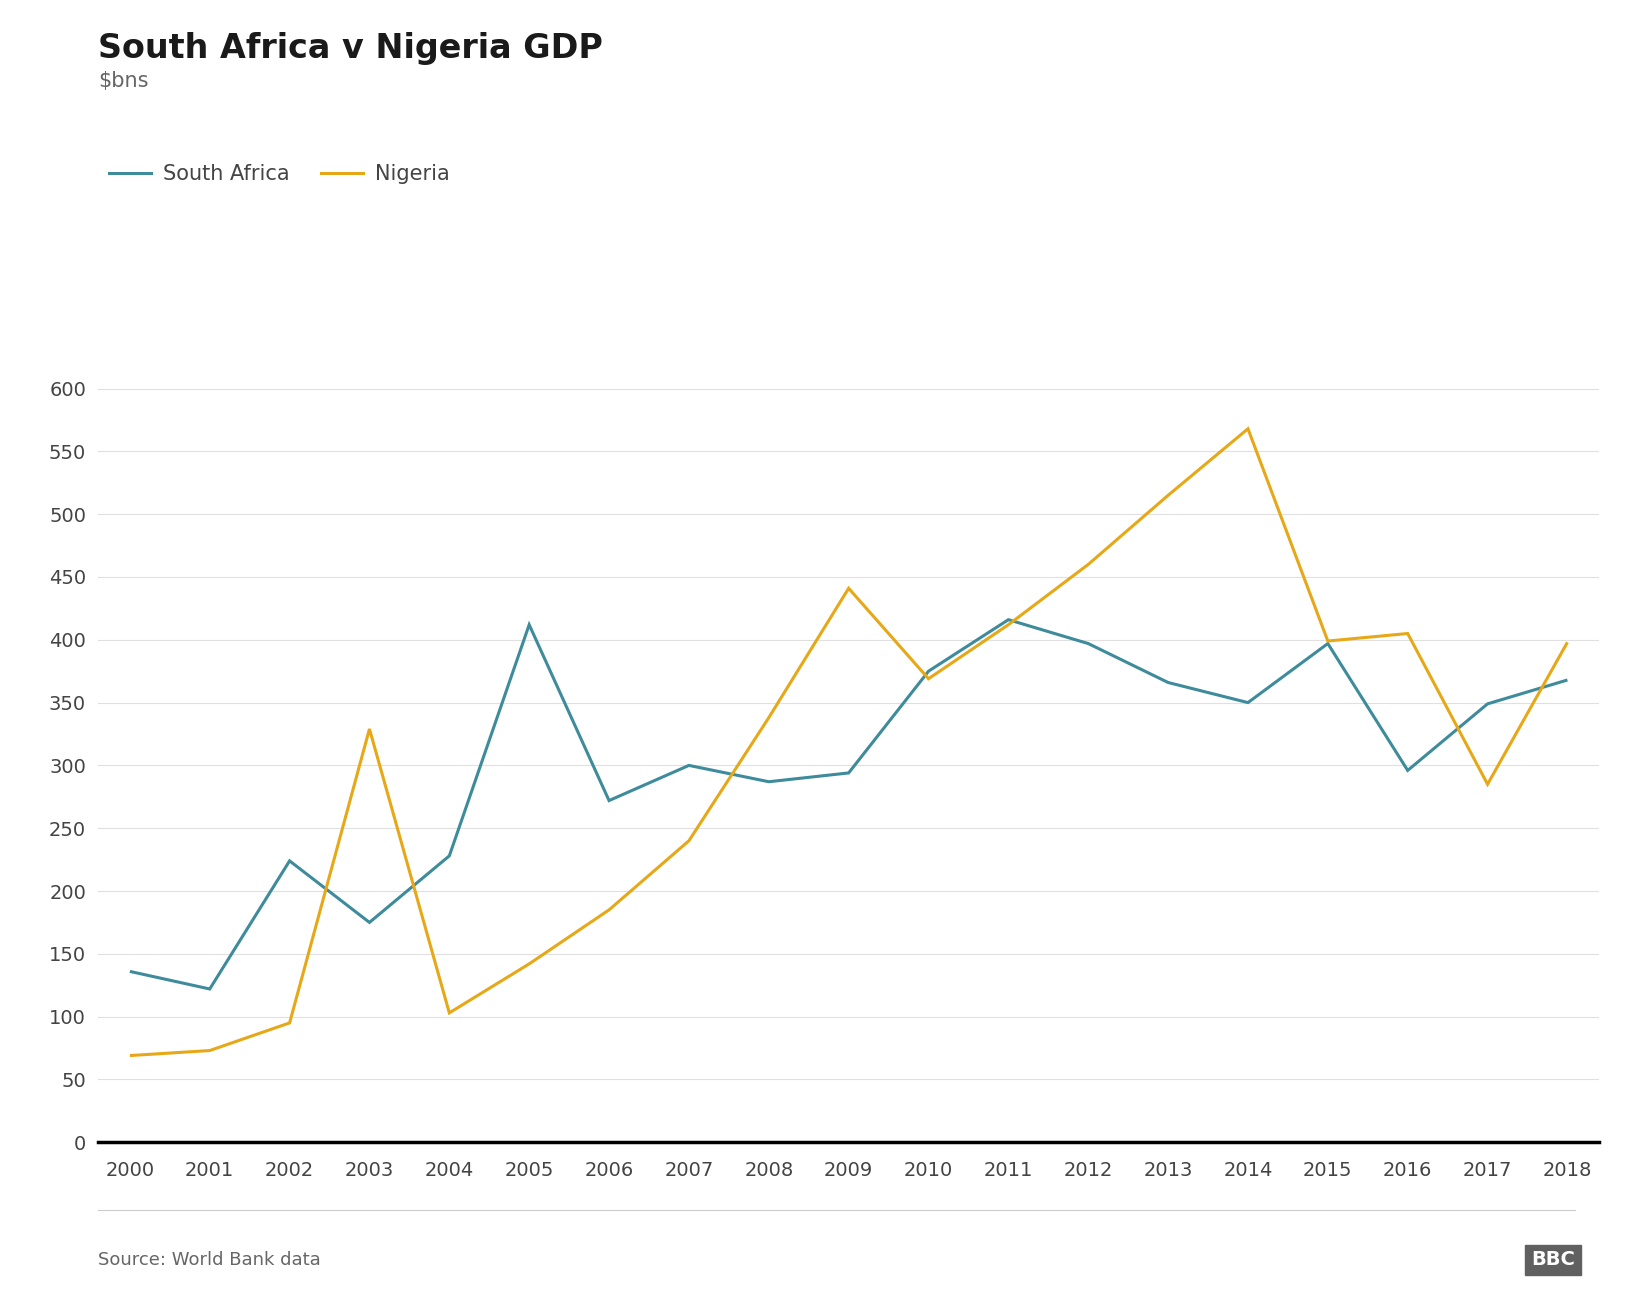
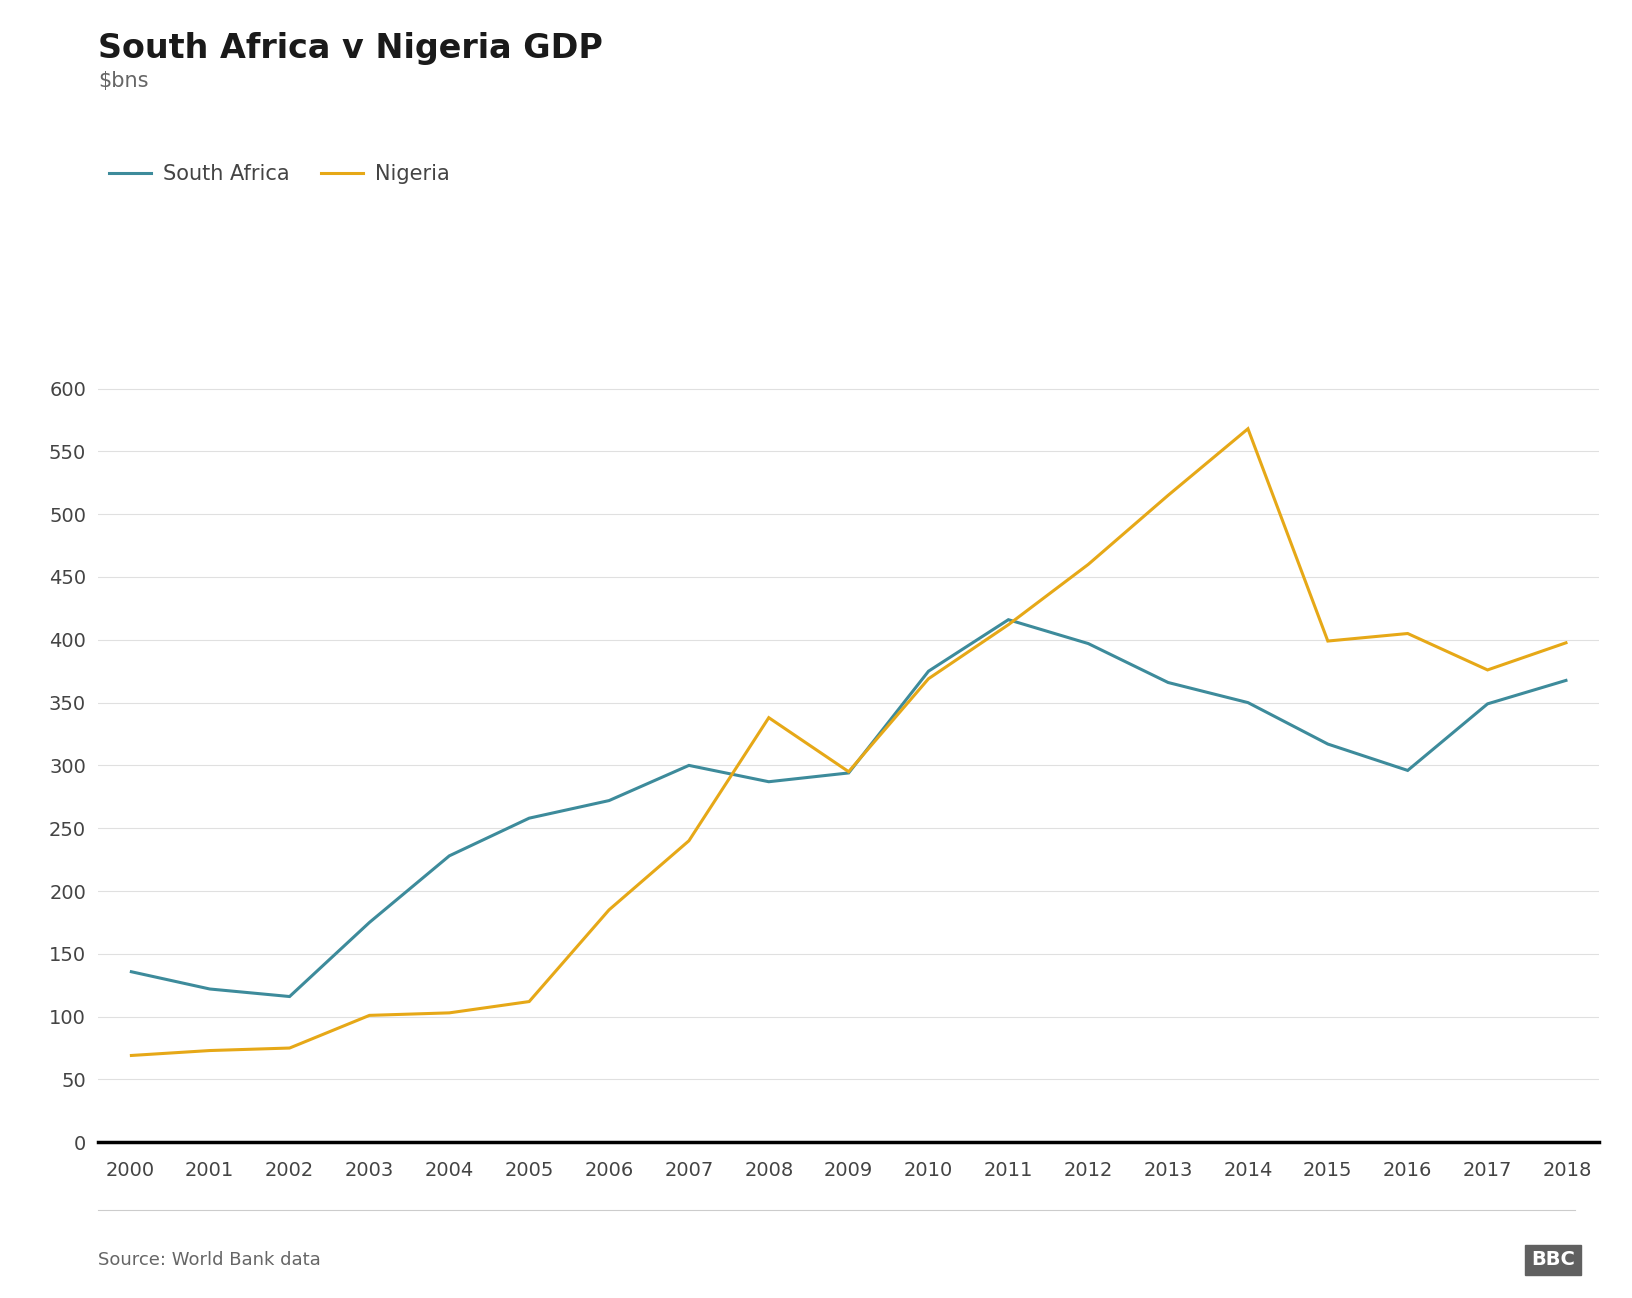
South Africa/2002: 224 -> 116
Nigeria/2002: 95 -> 75
Nigeria/2003: 329 -> 101
South Africa/2005: 412 -> 258
Nigeria/2005: 142 -> 112
Nigeria/2009: 441 -> 295
South Africa/2015: 397 -> 317
Nigeria/2017: 285 -> 376
